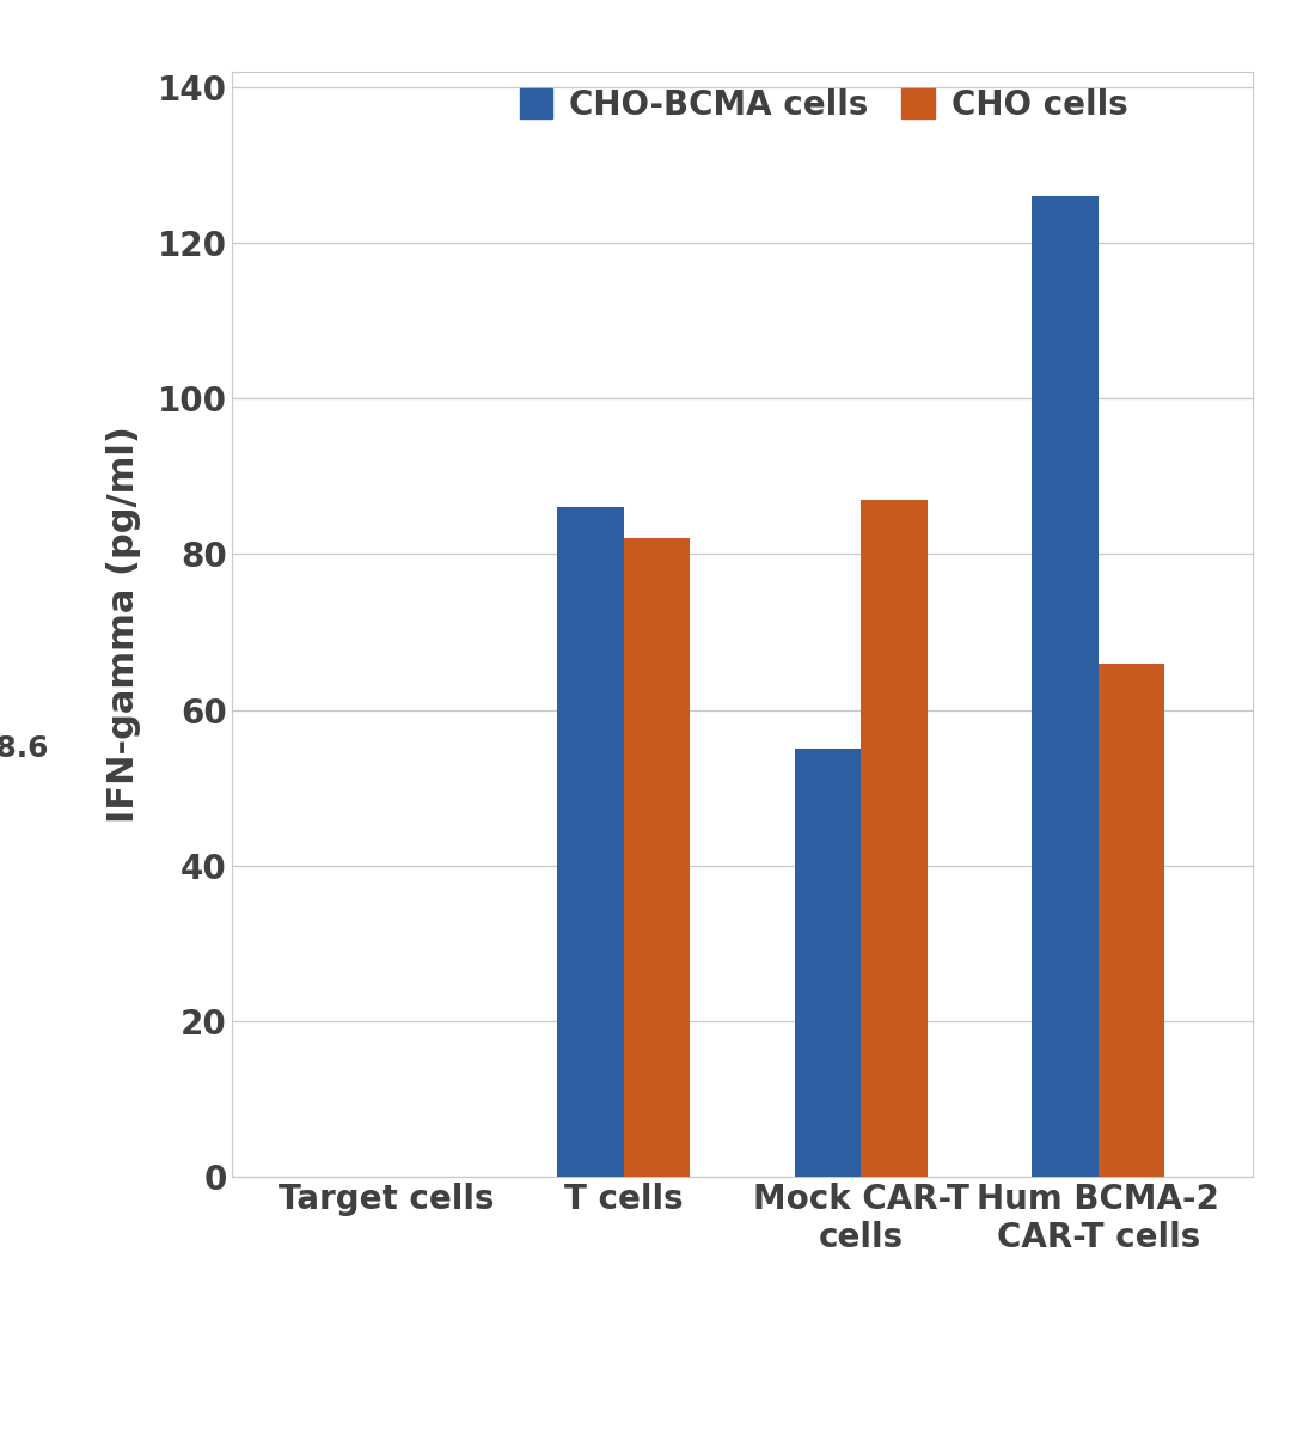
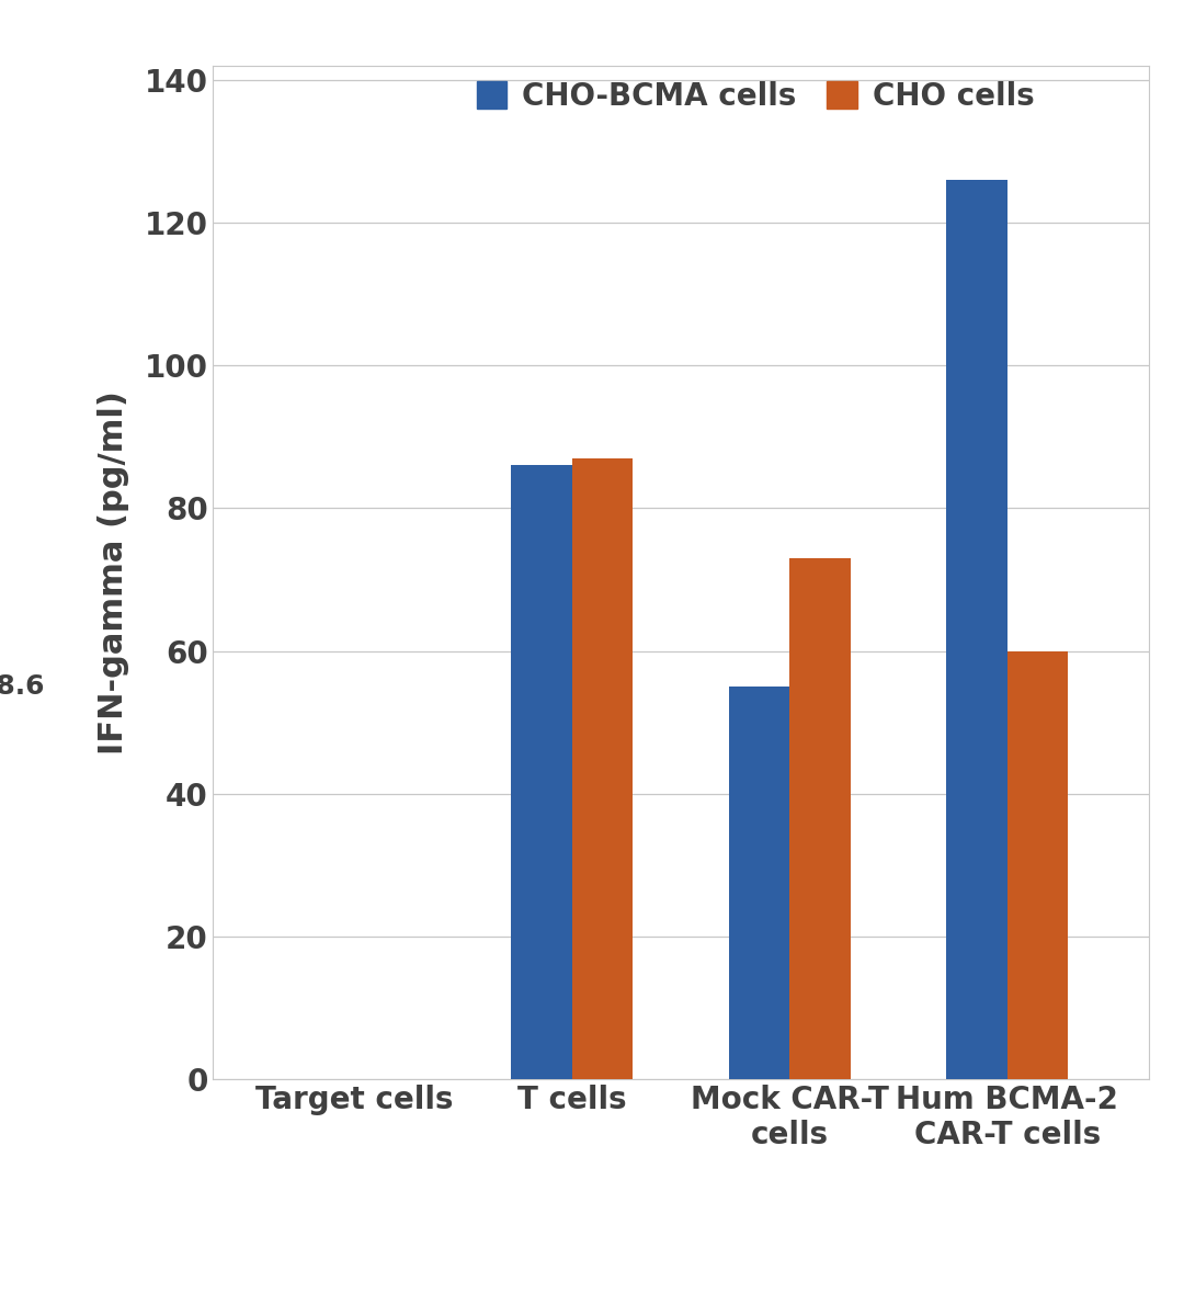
CHO cells/T cells: 82 -> 87
CHO cells/Mock CAR-T cells: 87 -> 73
CHO cells/Hum BCMA-2 CAR-T cells: 66 -> 60
